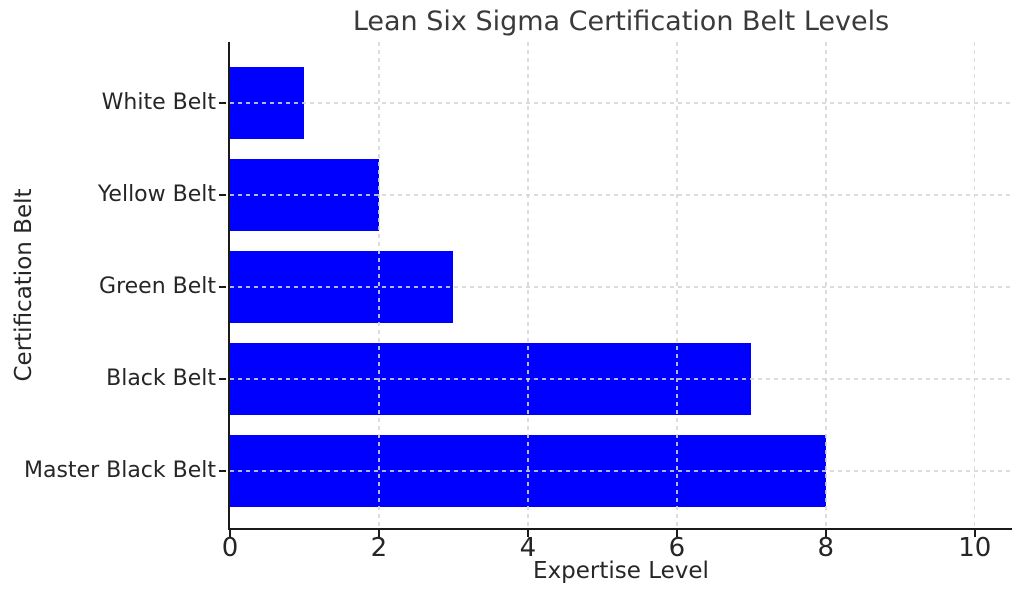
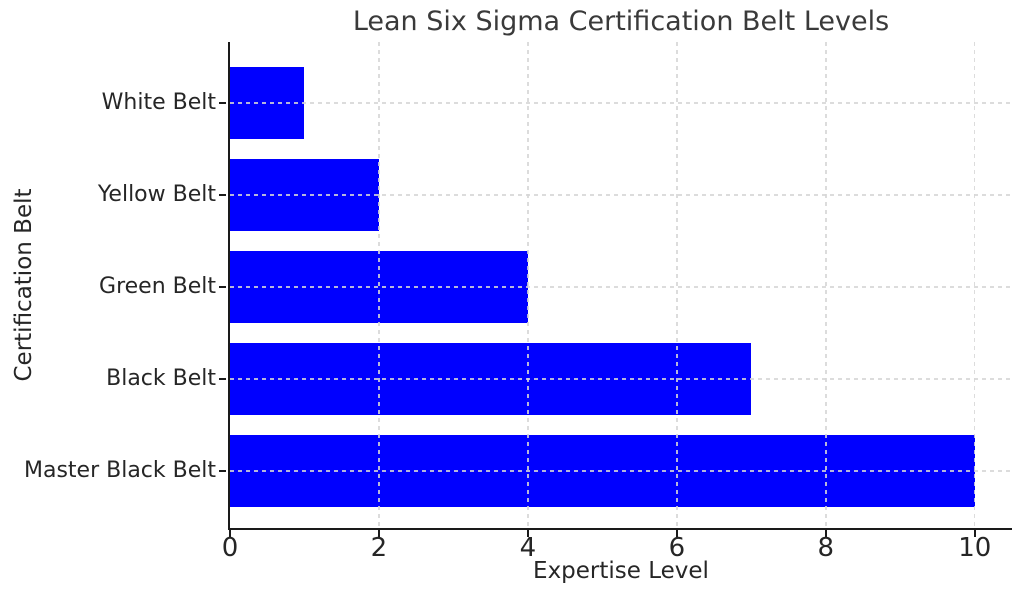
Green Belt: 3 -> 4
Master Black Belt: 8 -> 10
